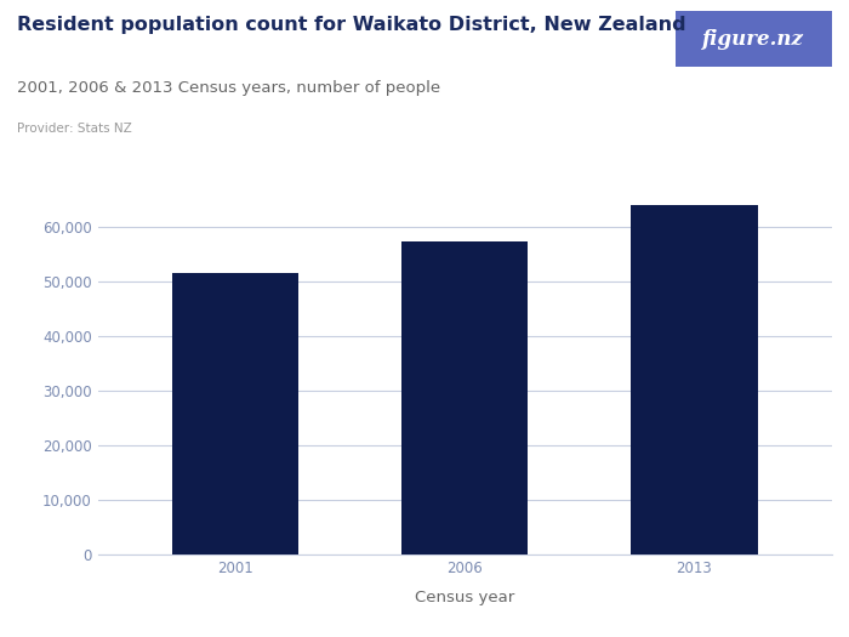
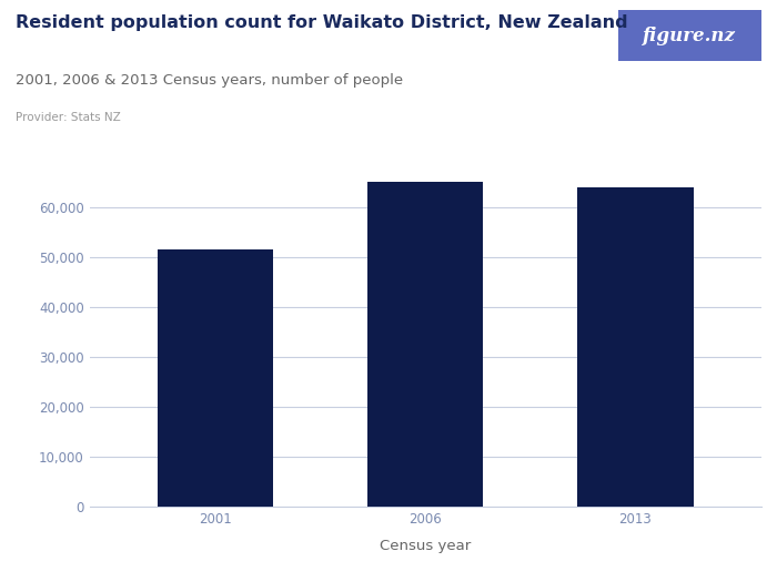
2006: 57,200 -> 65,000
